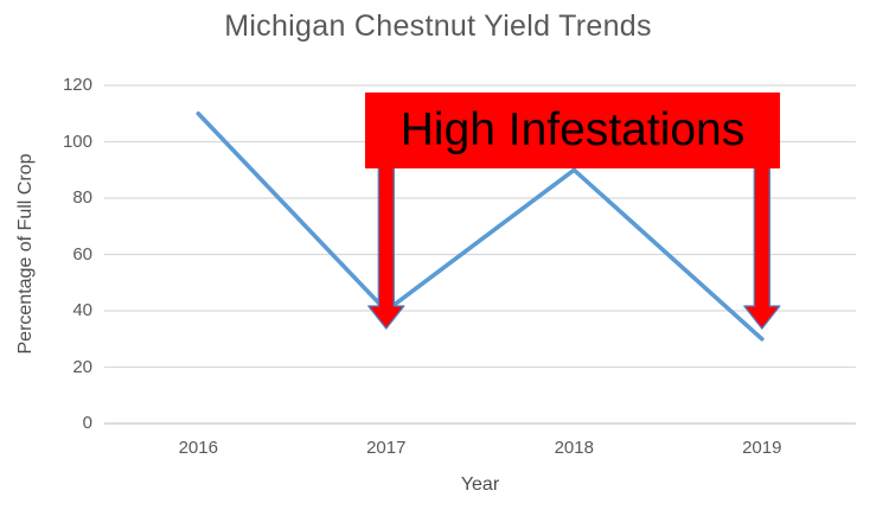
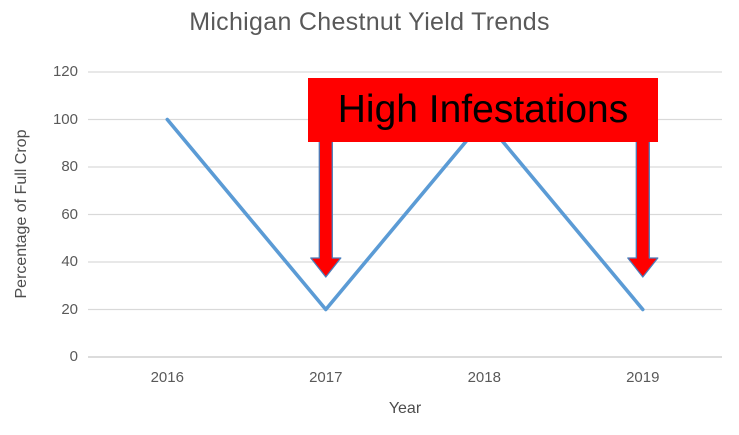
2016: 110 -> 100
2017: 40 -> 20
2018: 90 -> 100
2019: 30 -> 20
